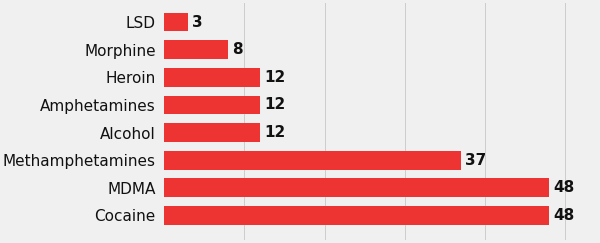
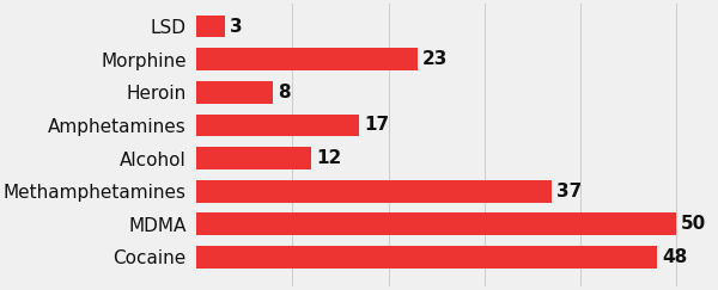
Morphine: 8 -> 23
Heroin: 12 -> 8
Amphetamines: 12 -> 17
MDMA: 48 -> 50
